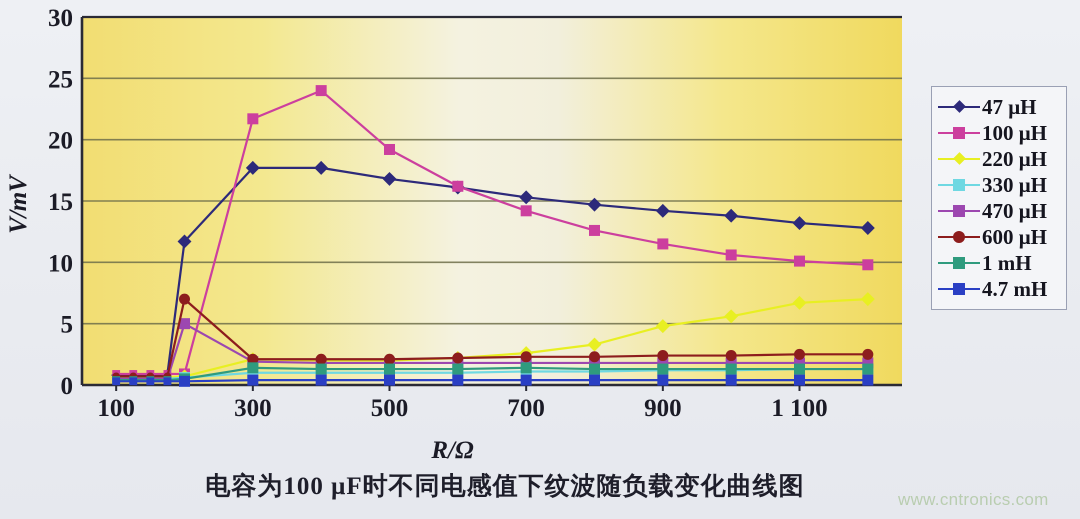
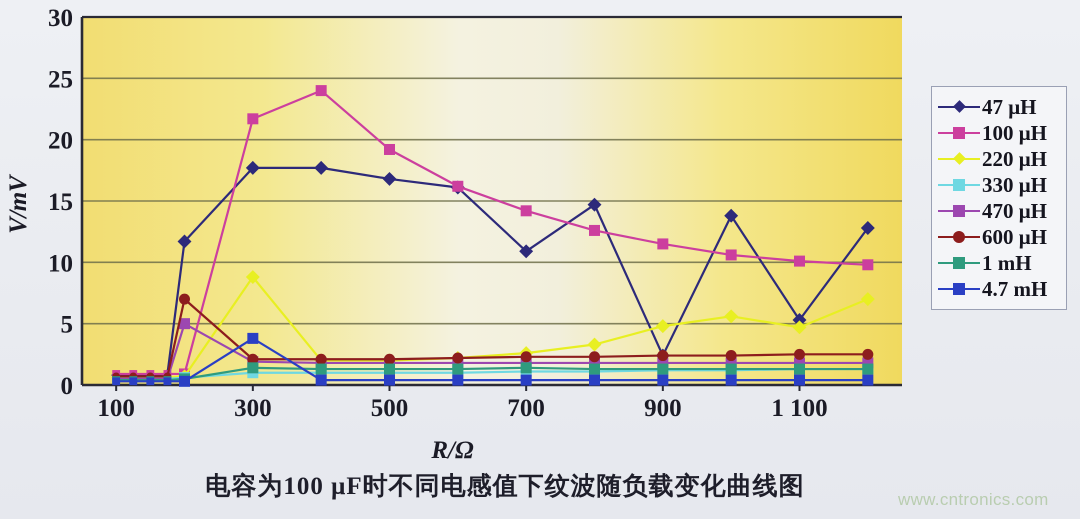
220 μH/300: 2.1 -> 8.8
4.7 mH/300: 0.4 -> 3.8
47 μH/700: 15.3 -> 10.9
47 μH/900: 14.2 -> 2.4
47 μH/1100: 13.2 -> 5.3
220 μH/1100: 6.7 -> 4.7
